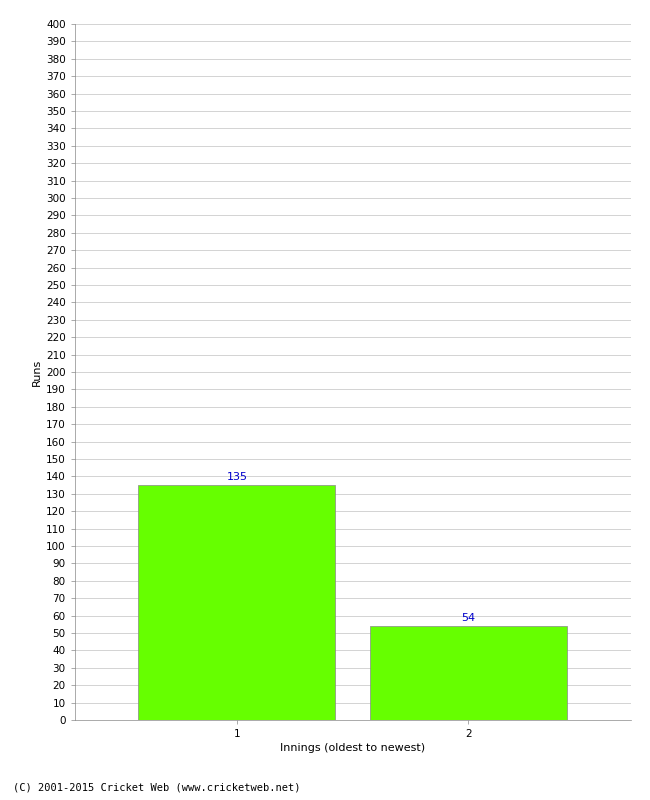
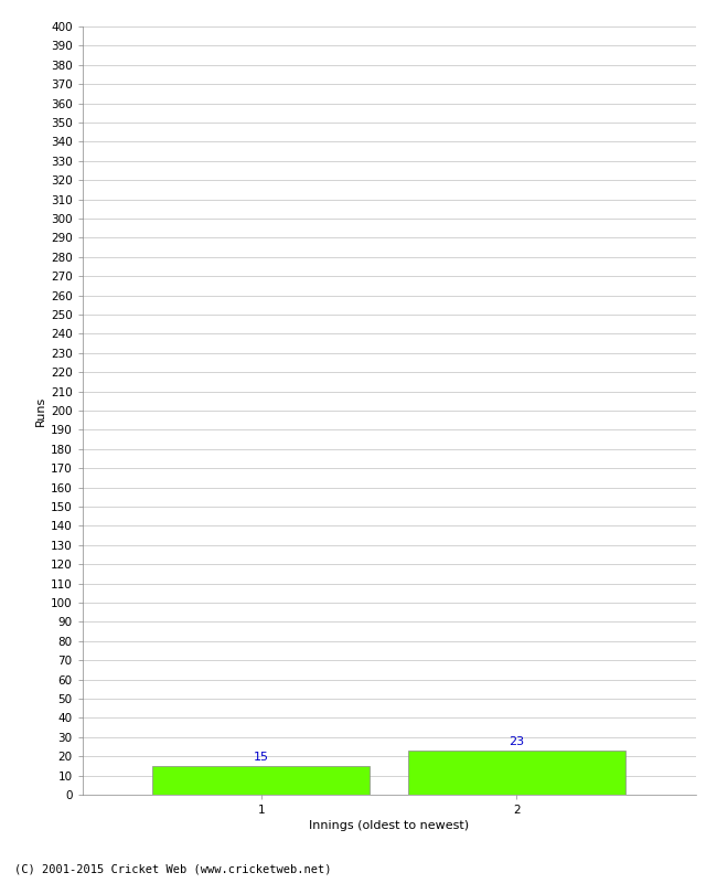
1: 135 -> 15
2: 54 -> 23
